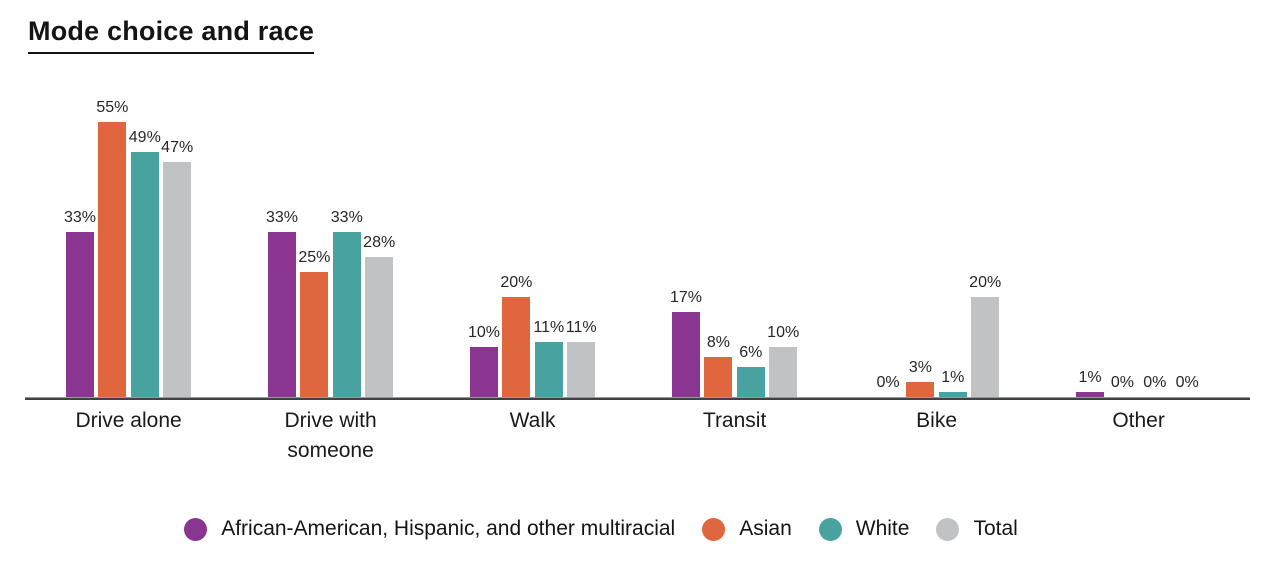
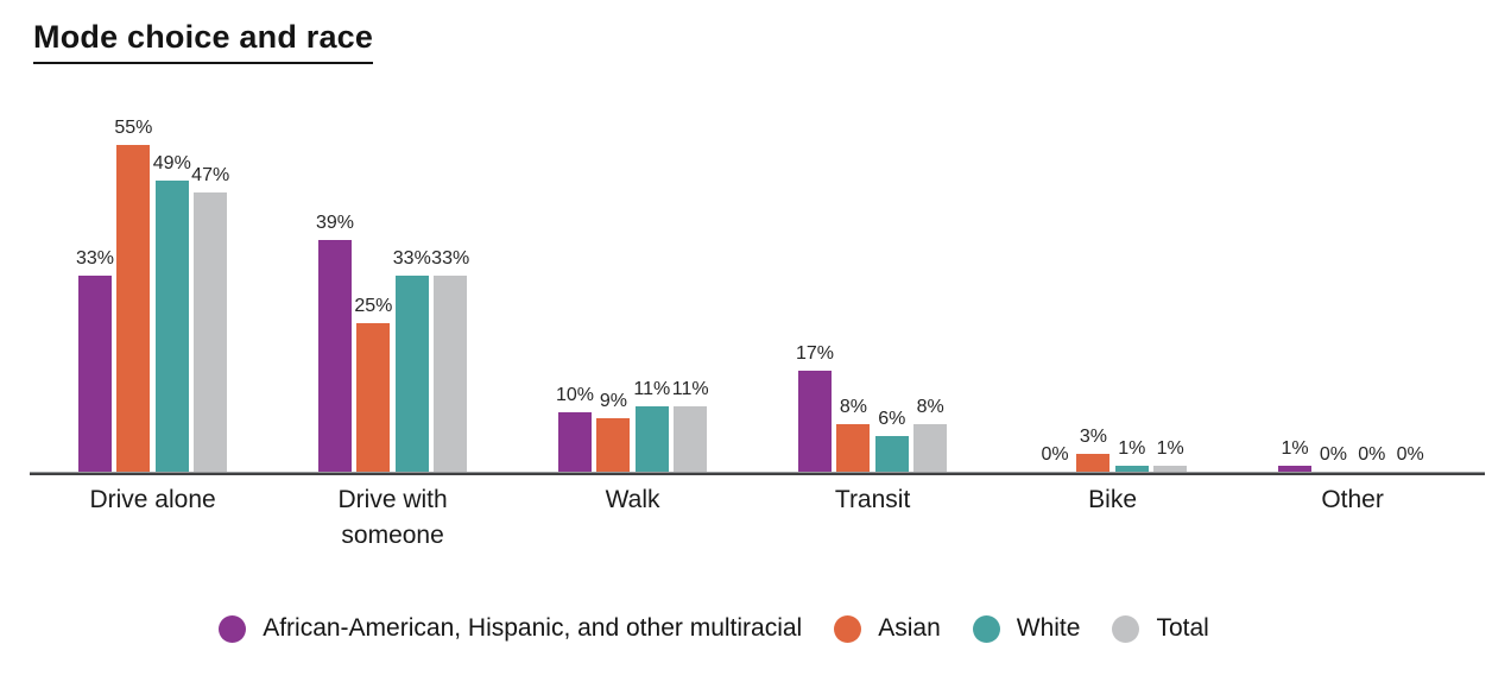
African-American, Hispanic, and other multiracial/Drive with someone: 33% -> 39%
Total/Drive with someone: 28% -> 33%
Asian/Walk: 20% -> 9%
Total/Transit: 10% -> 8%
Total/Bike: 20% -> 1%
